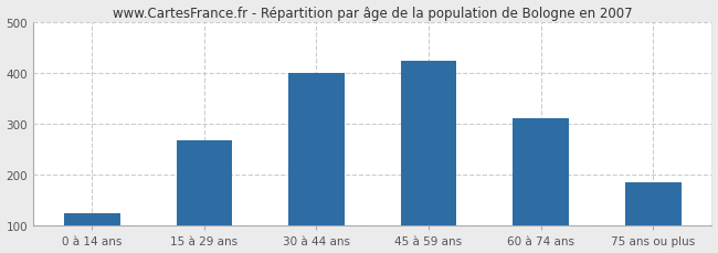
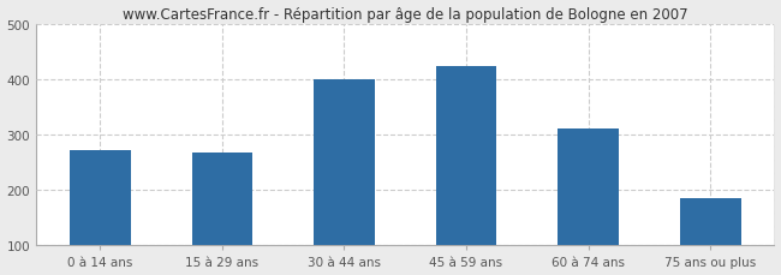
0 à 14 ans: 125 -> 272
